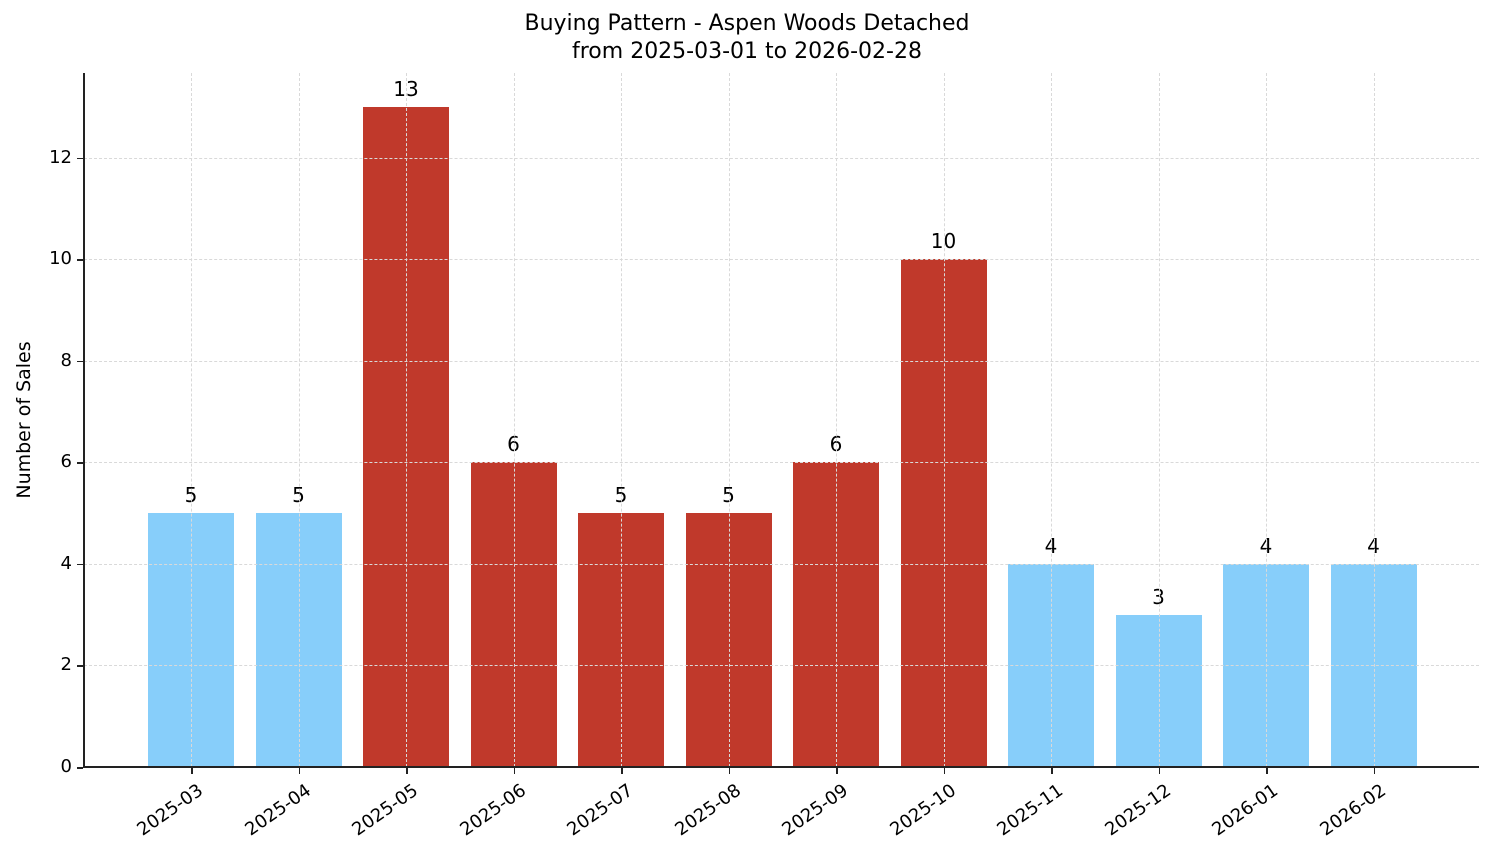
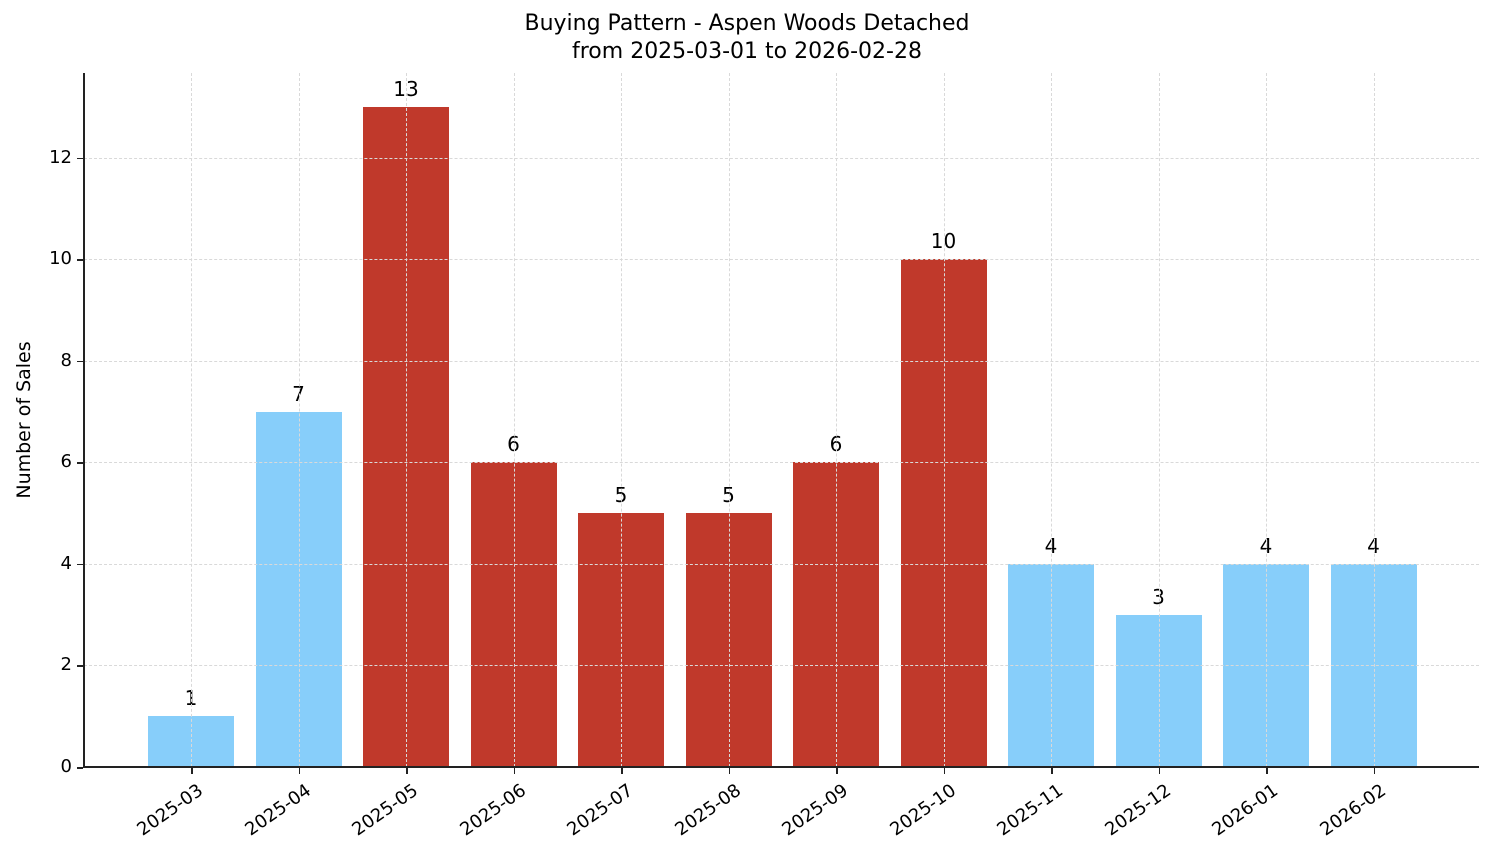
2025-03: 5 -> 1
2025-04: 5 -> 7
